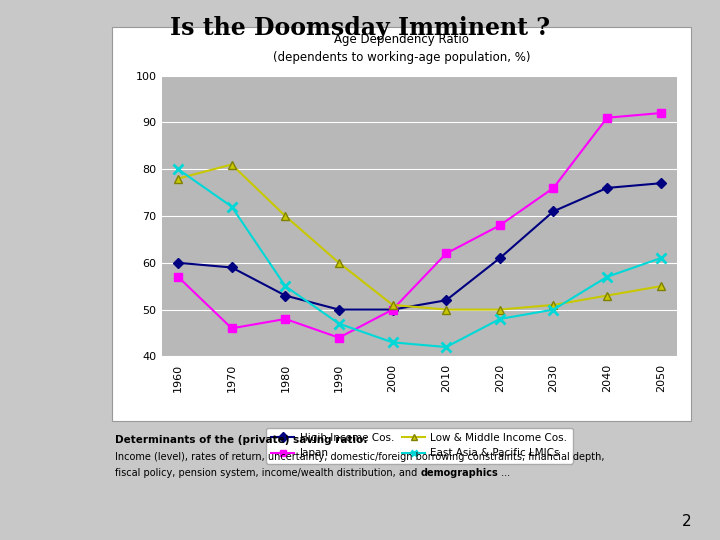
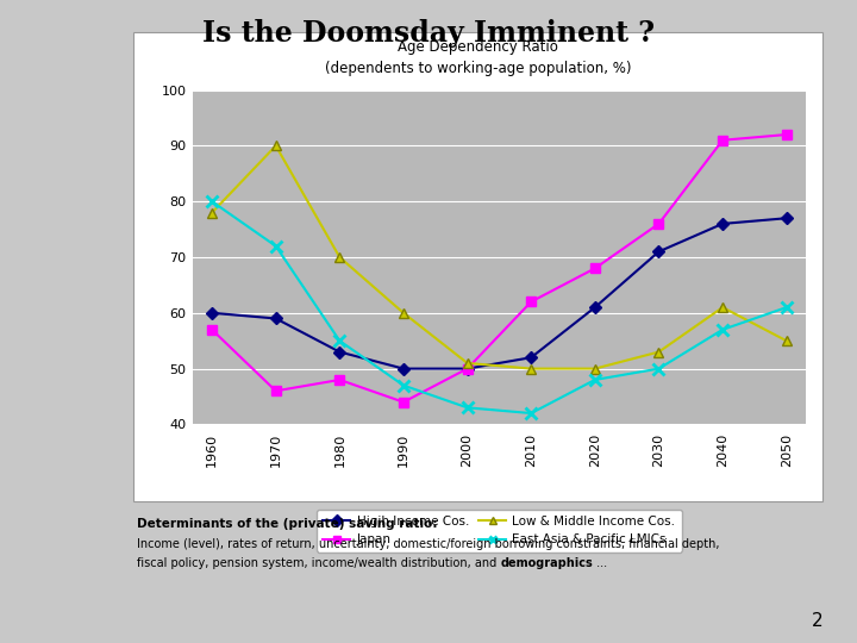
Low & Middle Income Cos./1970: 81 -> 90
Low & Middle Income Cos./2030: 51 -> 53
Low & Middle Income Cos./2040: 53 -> 61
